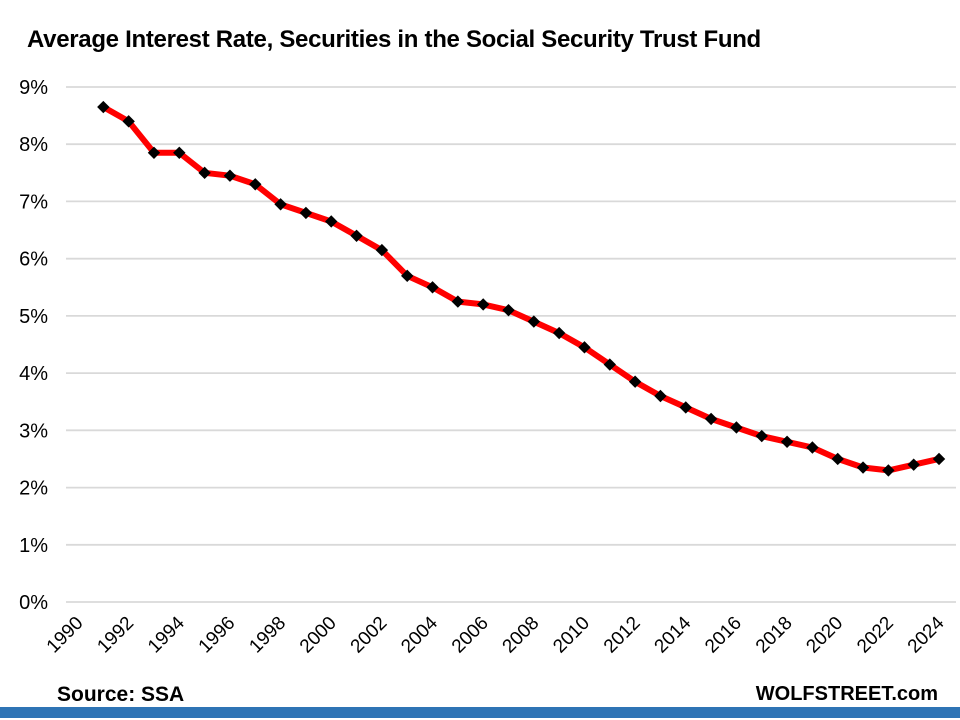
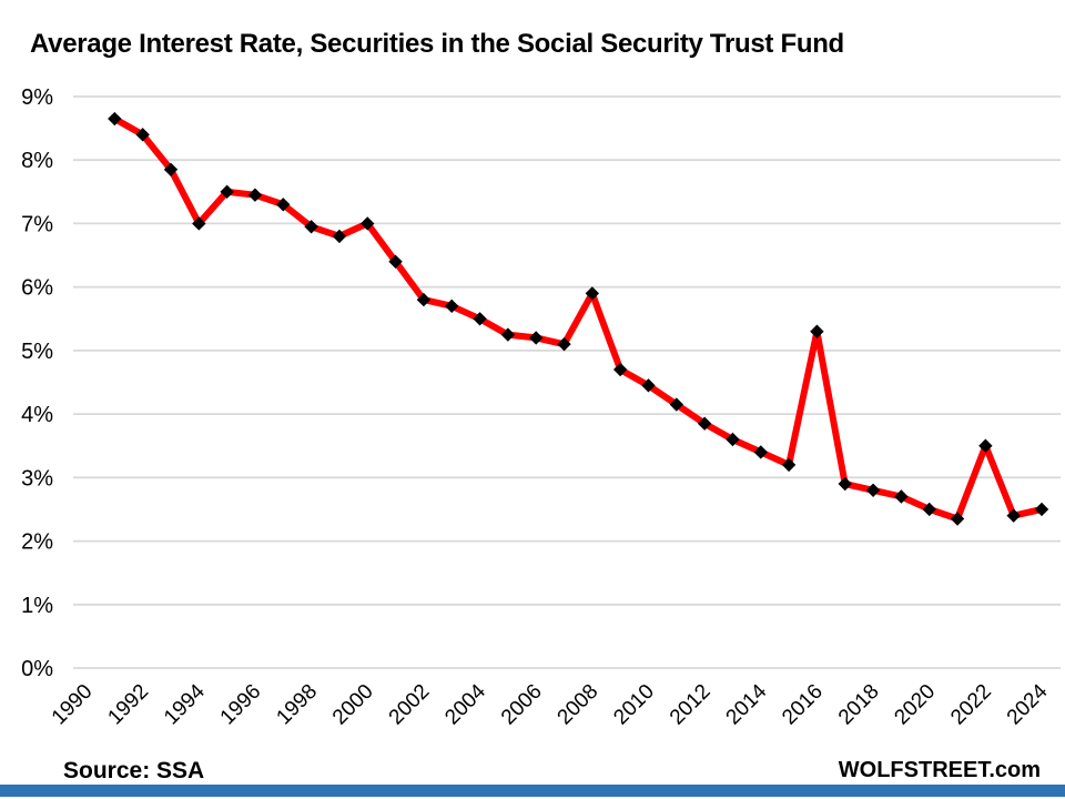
1994: 7.8% -> 7.0%
2000: 6.7% -> 7.0%
2002: 6.2% -> 5.8%
2008: 4.9% -> 5.9%
2016: 3.0% -> 5.3%
2022: 2.3% -> 3.5%
